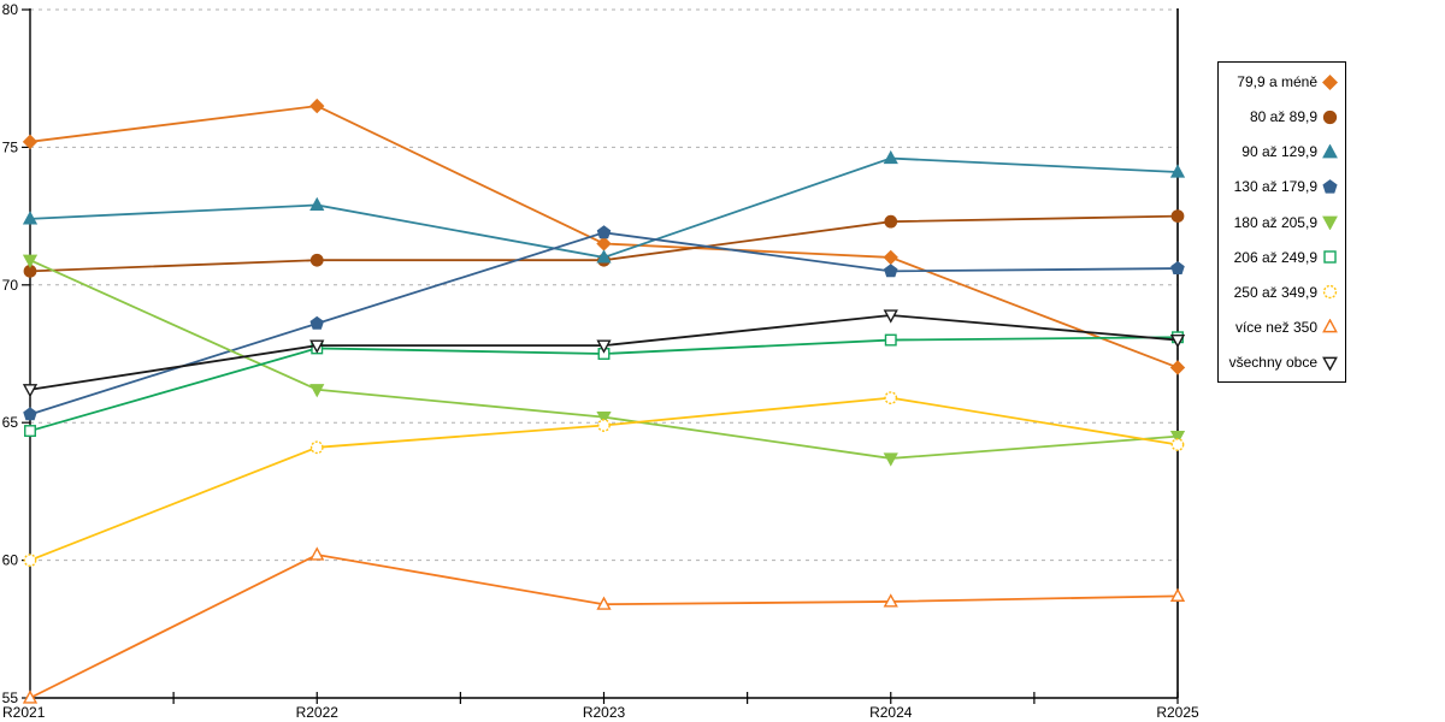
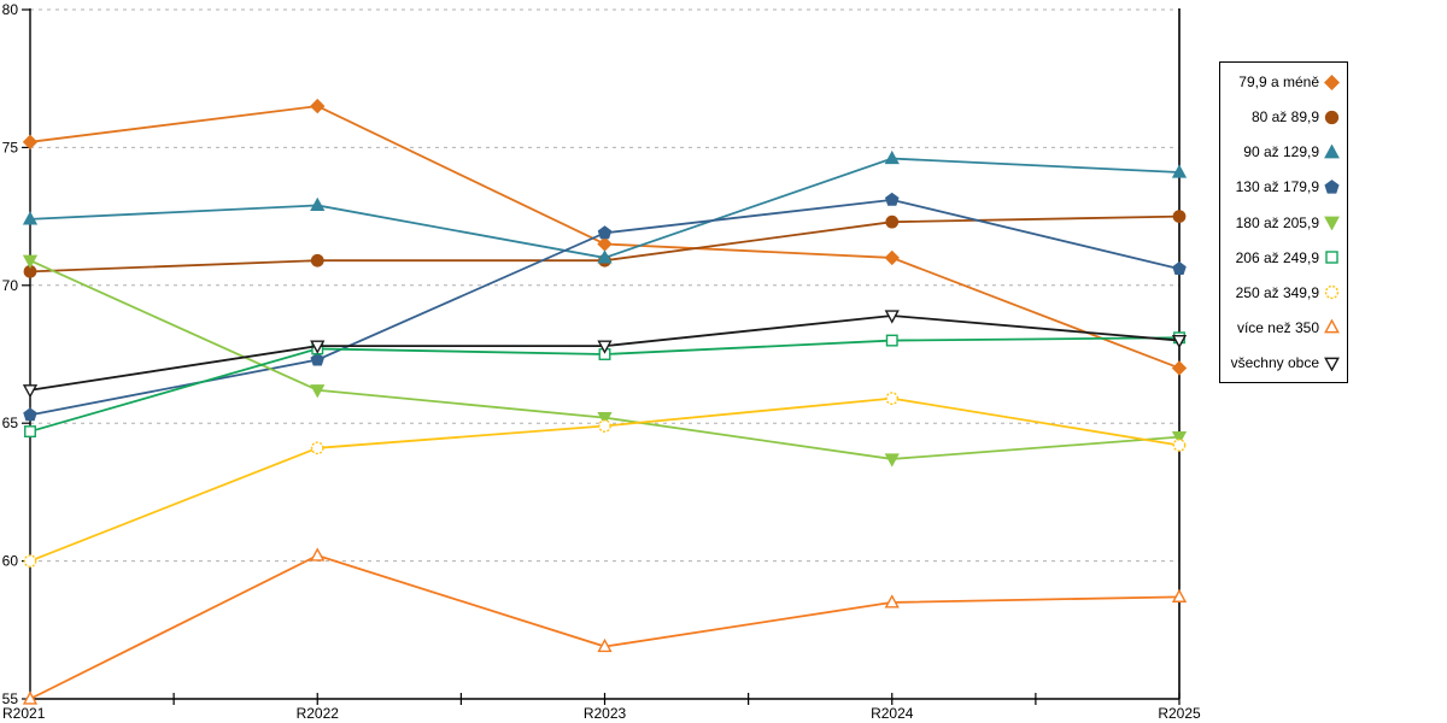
130 až 179,9/R2022: 68.6 -> 67.3
více než 350/R2023: 58.4 -> 56.9
130 až 179,9/R2024: 70.5 -> 73.1
